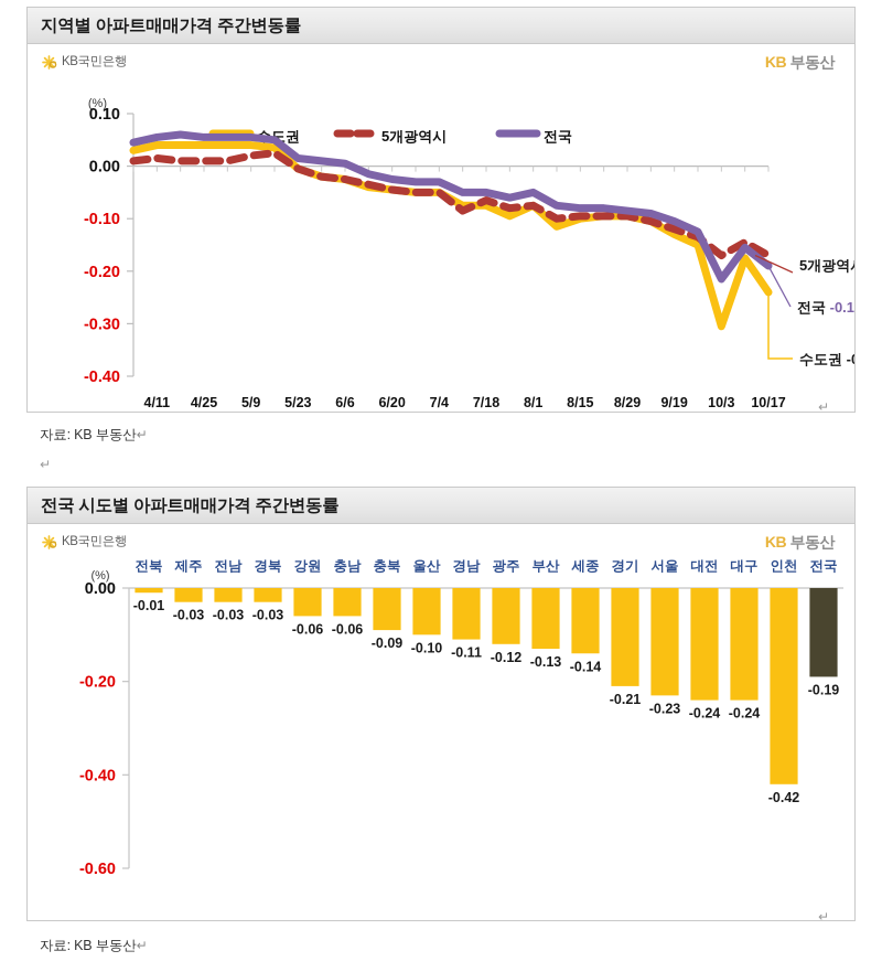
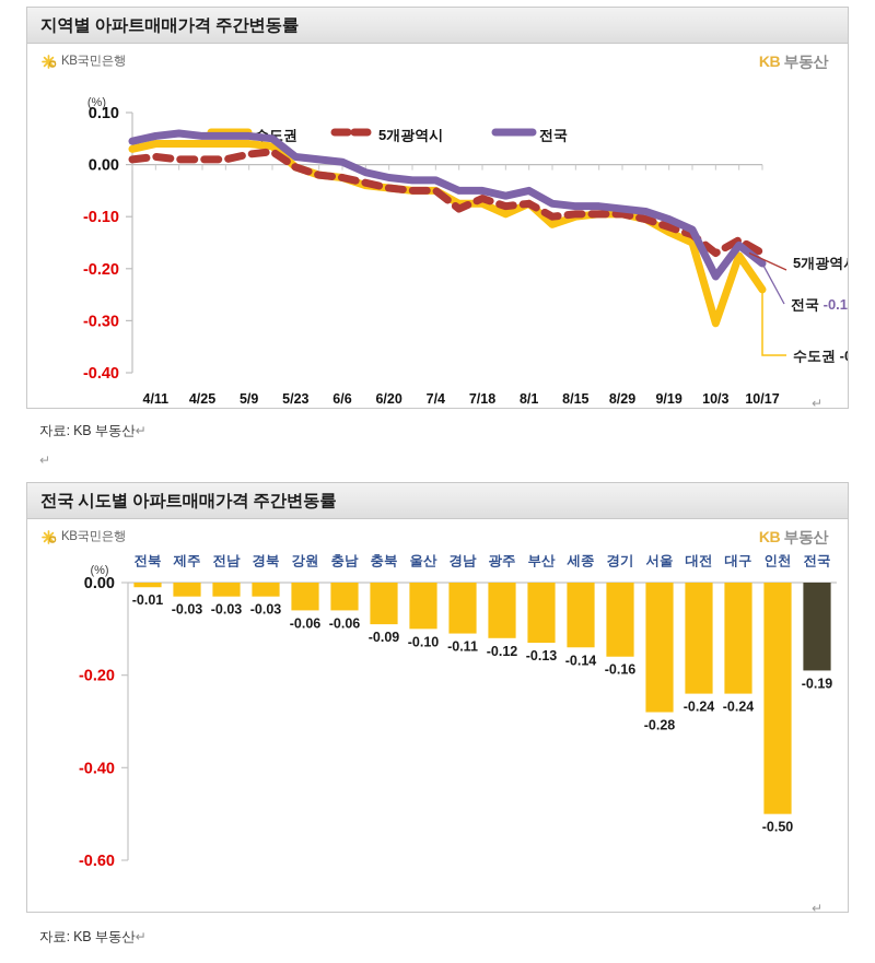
전국 시도별 아파트매매가격 주간변동률/경기: -0.21 -> -0.16
전국 시도별 아파트매매가격 주간변동률/서울: -0.23 -> -0.28
전국 시도별 아파트매매가격 주간변동률/인천: -0.42 -> -0.50
